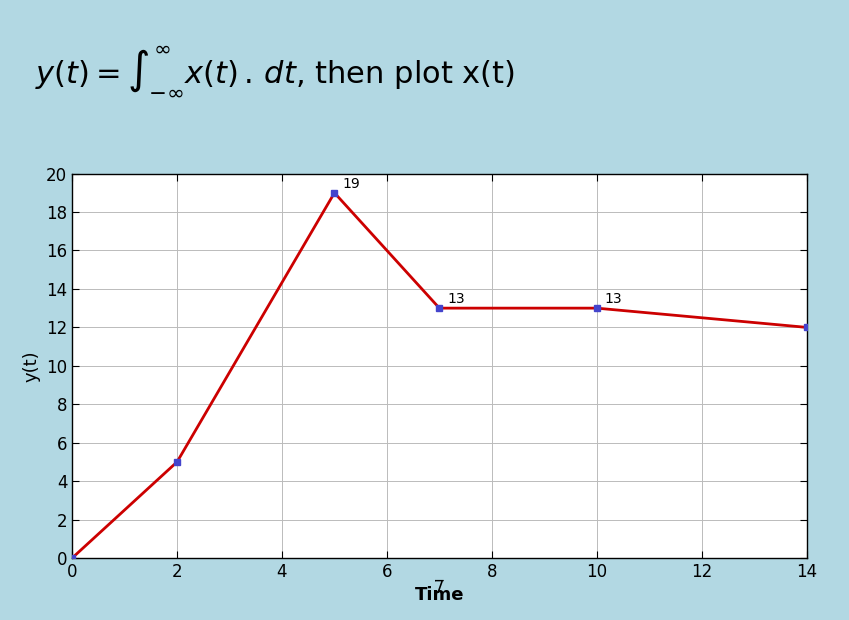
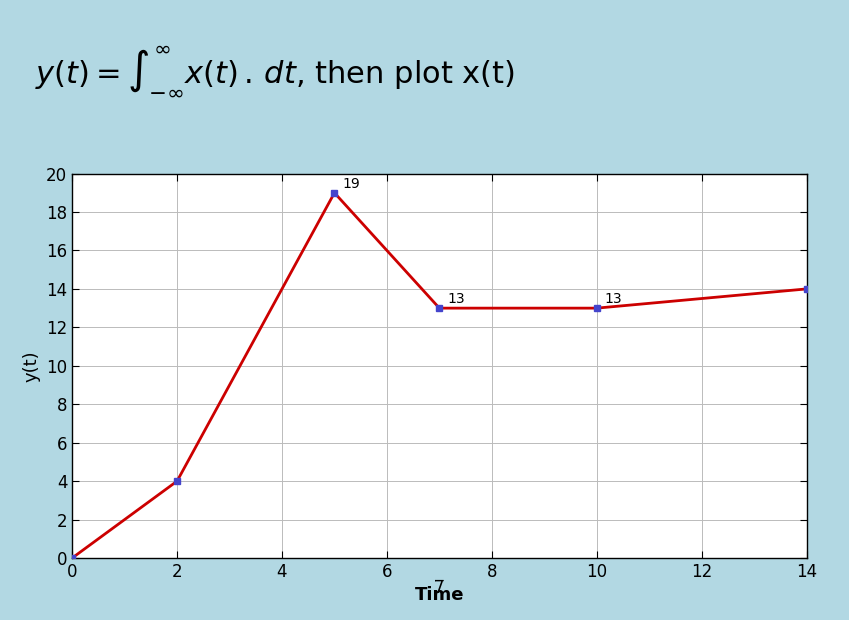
2: 5 -> 4
14: 12 -> 14
